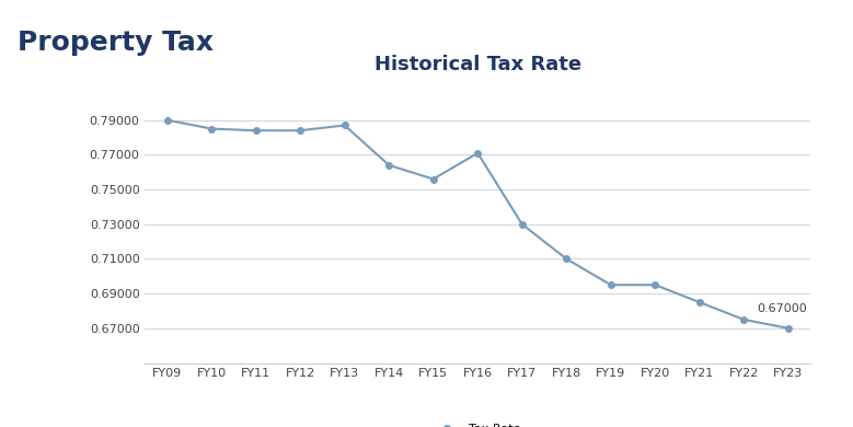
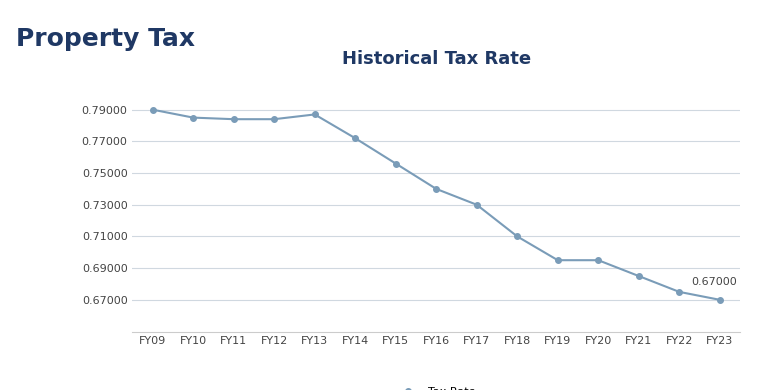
FY14: 0.764 -> 0.772
FY16: 0.771 -> 0.740
